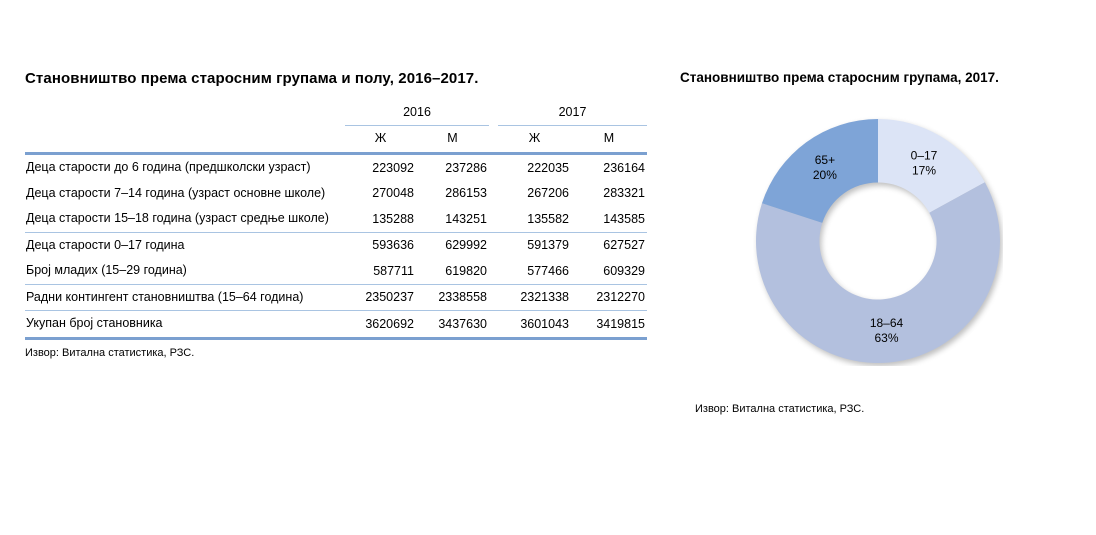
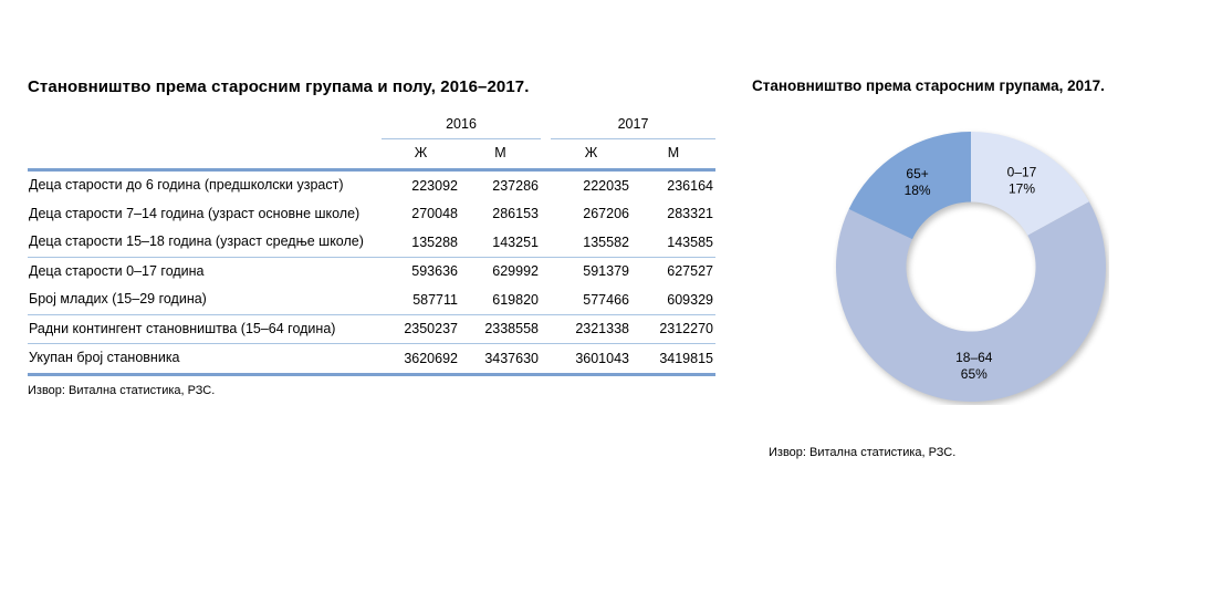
18–64: 63% -> 65%
65+: 20% -> 18%
